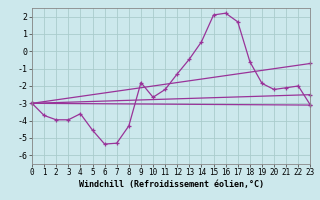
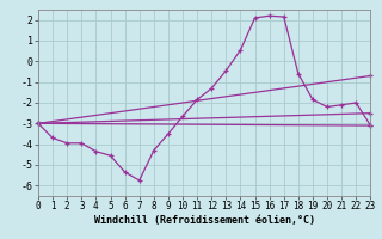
4: -3.6 -> -4.3
7: -5.3 -> -5.8
9: -1.8 -> -3.5
11: -2.2 -> -1.9
17: 1.7 -> 2.1
